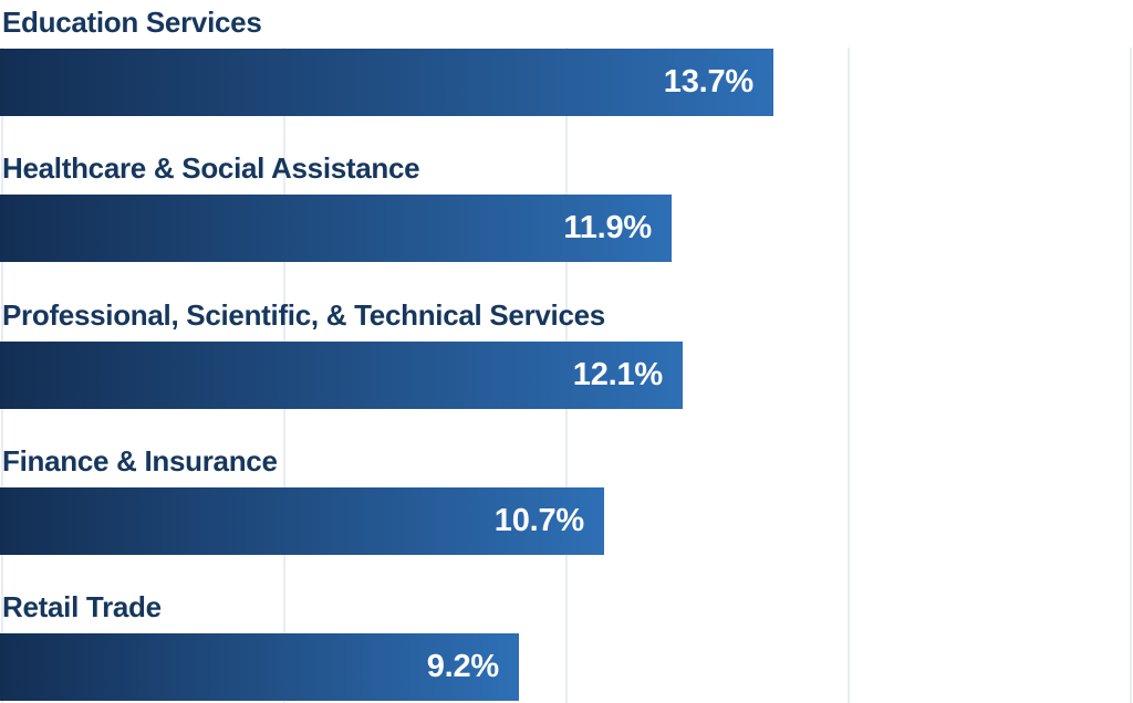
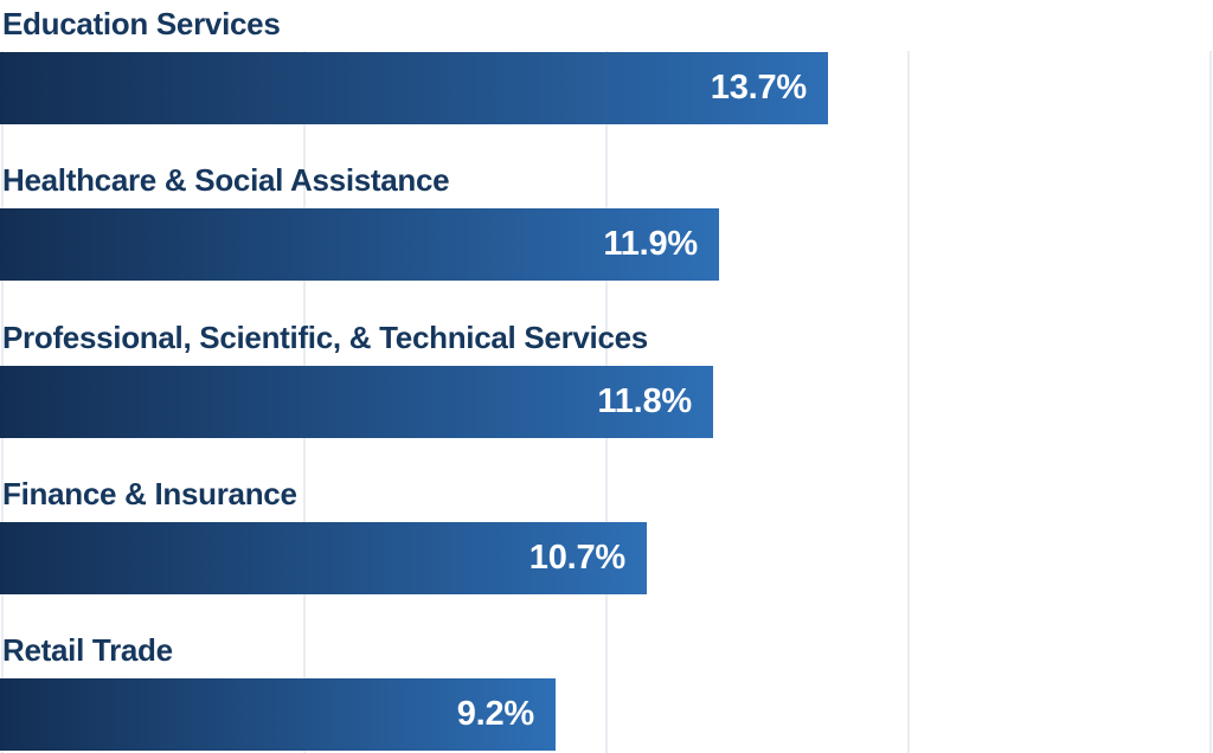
Professional, Scientific, & Technical Services: 12.1% -> 11.8%
